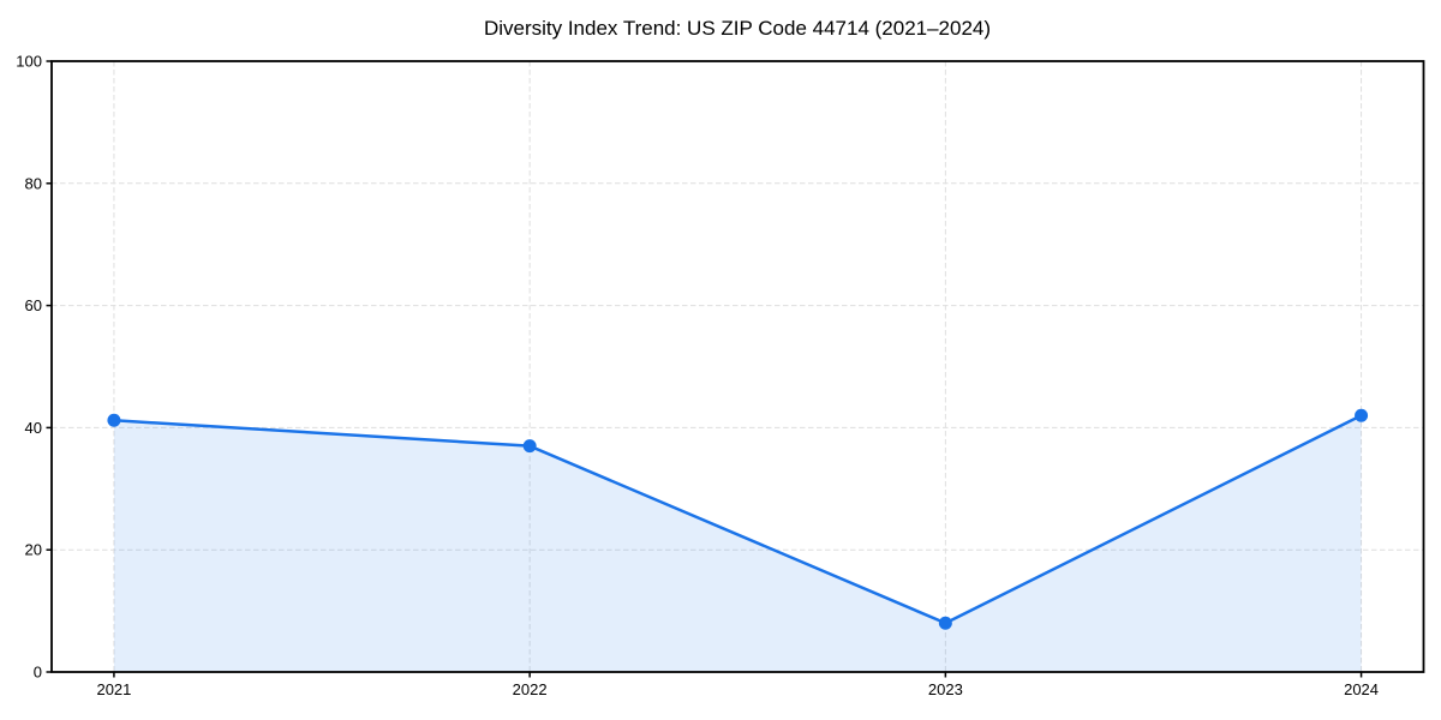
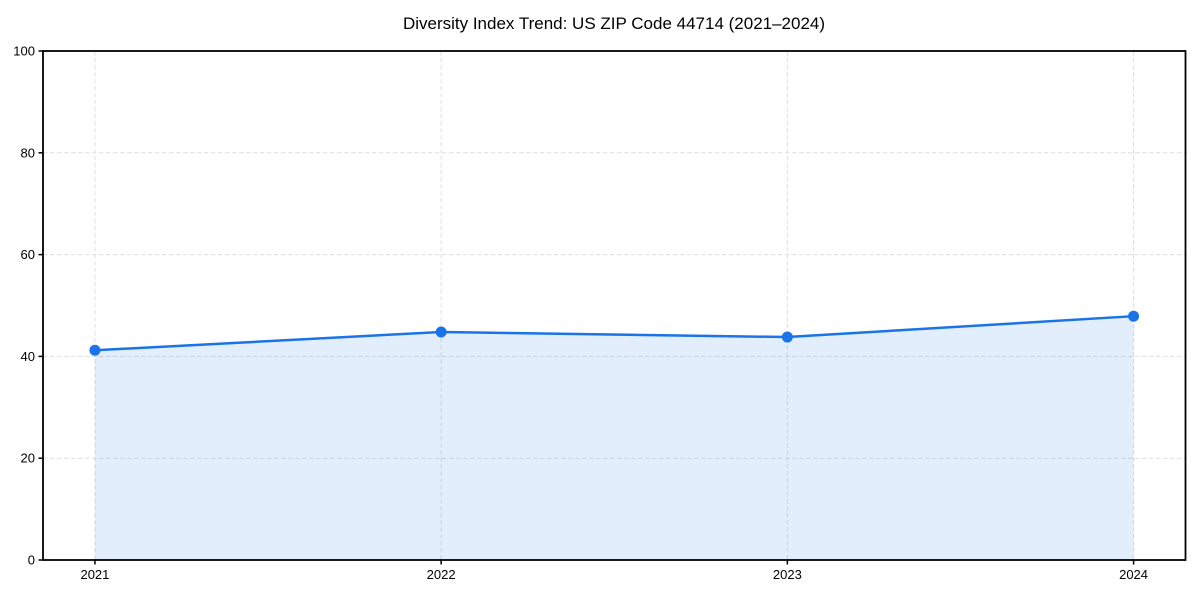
2022: 37 -> 45
2023: 8 -> 44
2024: 42 -> 48
